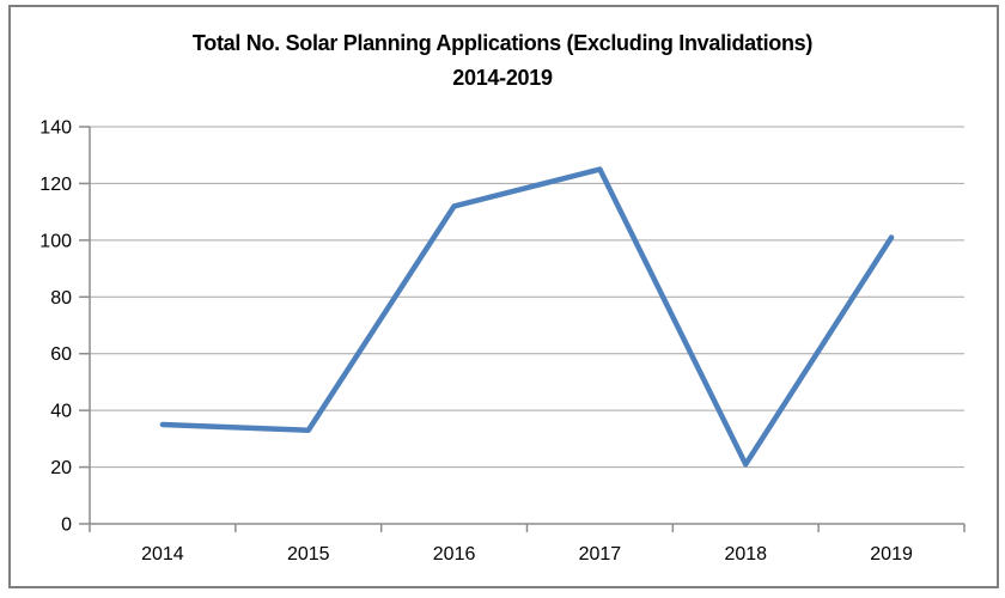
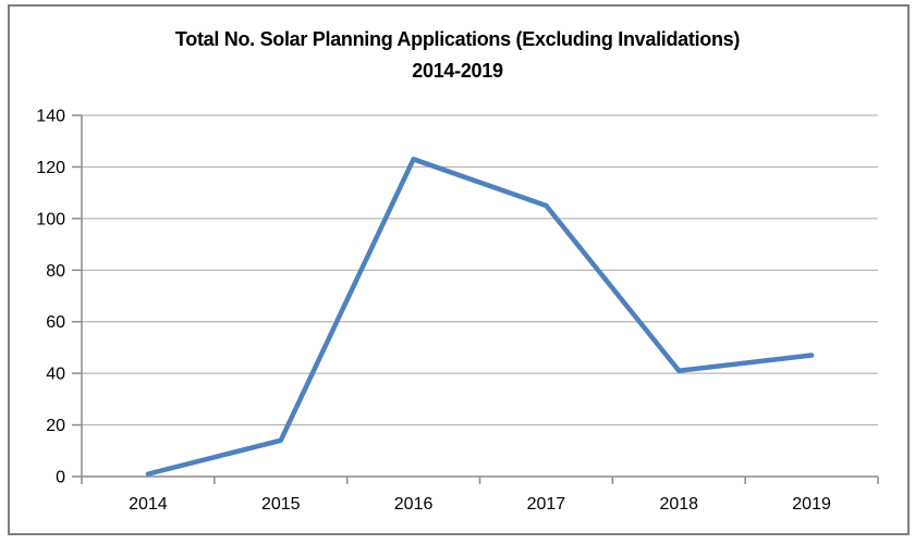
2014: 35 -> 1
2015: 33 -> 14
2016: 112 -> 123
2017: 125 -> 105
2018: 21 -> 41
2019: 101 -> 47
